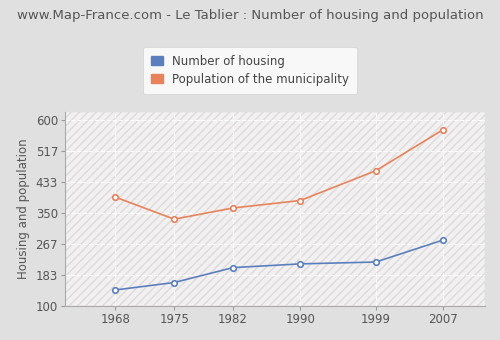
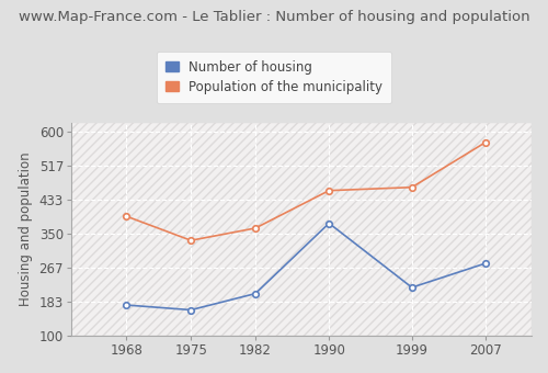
Number of housing/1968: 143 -> 175
Number of housing/1990: 213 -> 375
Population of the municipality/1990: 383 -> 455
